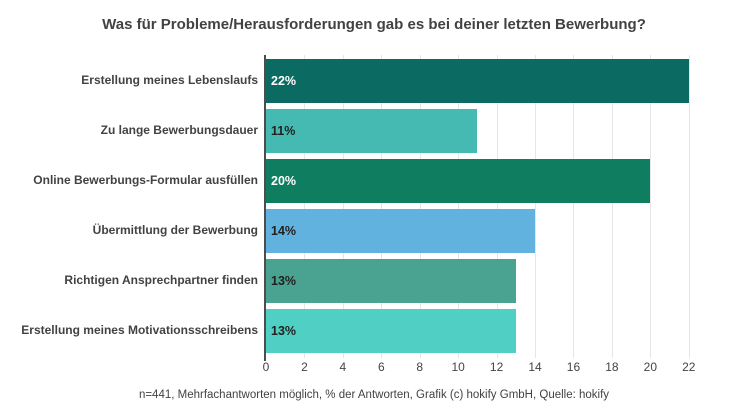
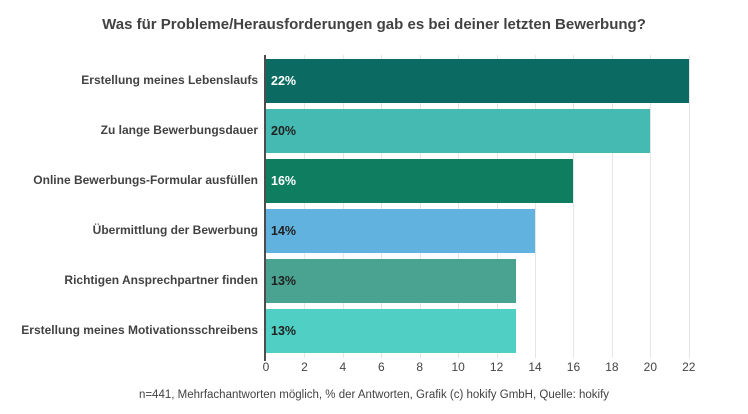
Zu lange Bewerbungsdauer: 11% -> 20%
Online Bewerbungs-Formular ausfüllen: 20% -> 16%
